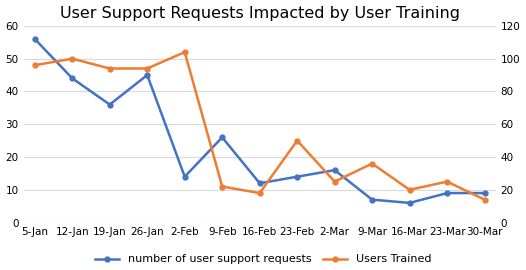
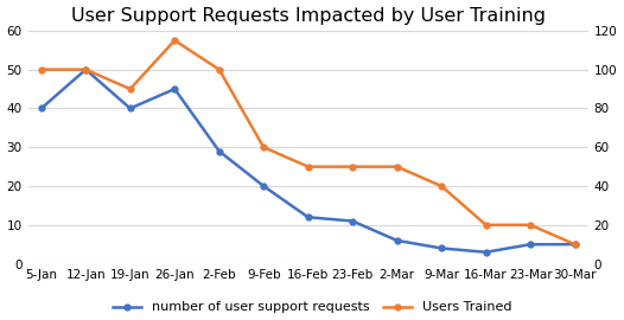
number of user support requests/5-Jan: 56 -> 40
Users Trained/5-Jan: 96 -> 100
number of user support requests/12-Jan: 44 -> 50
number of user support requests/19-Jan: 36 -> 40
Users Trained/19-Jan: 94 -> 90
Users Trained/26-Jan: 94 -> 115
number of user support requests/2-Feb: 14 -> 29
Users Trained/2-Feb: 104 -> 100
number of user support requests/9-Feb: 26 -> 20
Users Trained/9-Feb: 22 -> 60
Users Trained/16-Feb: 18 -> 50
number of user support requests/23-Feb: 14 -> 11
number of user support requests/2-Mar: 16 -> 6
Users Trained/2-Mar: 25 -> 50
number of user support requests/9-Mar: 7 -> 4
Users Trained/9-Mar: 36 -> 40
number of user support requests/16-Mar: 6 -> 3
number of user support requests/23-Mar: 9 -> 5
Users Trained/23-Mar: 25 -> 20
number of user support requests/30-Mar: 9 -> 5
Users Trained/30-Mar: 14 -> 10
